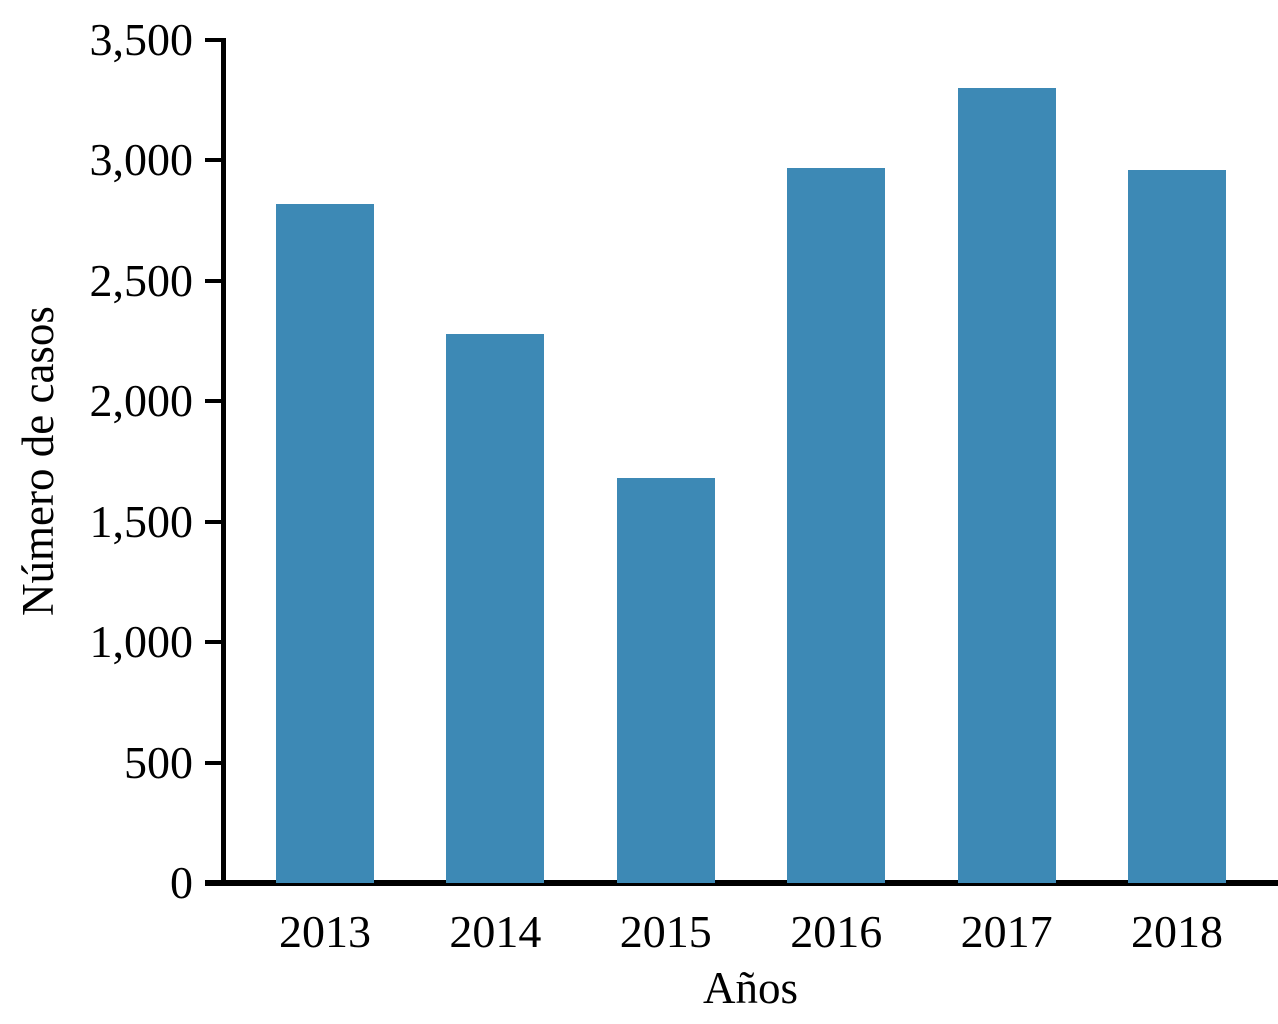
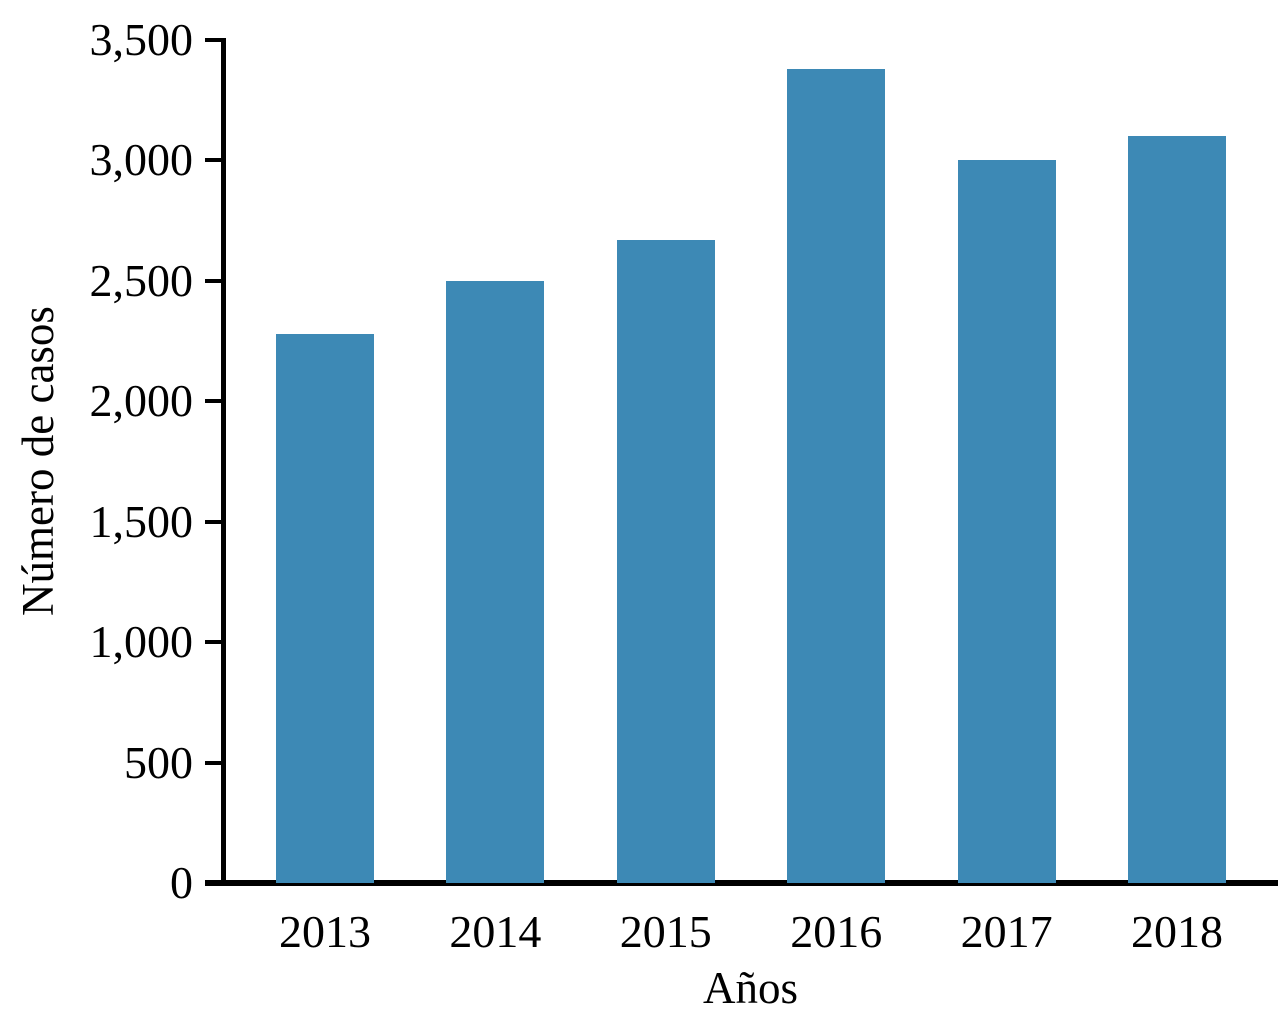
2013: 2820 -> 2280
2014: 2280 -> 2500
2015: 1680 -> 2670
2016: 2970 -> 3380
2017: 3300 -> 3000
2018: 2960 -> 3100
